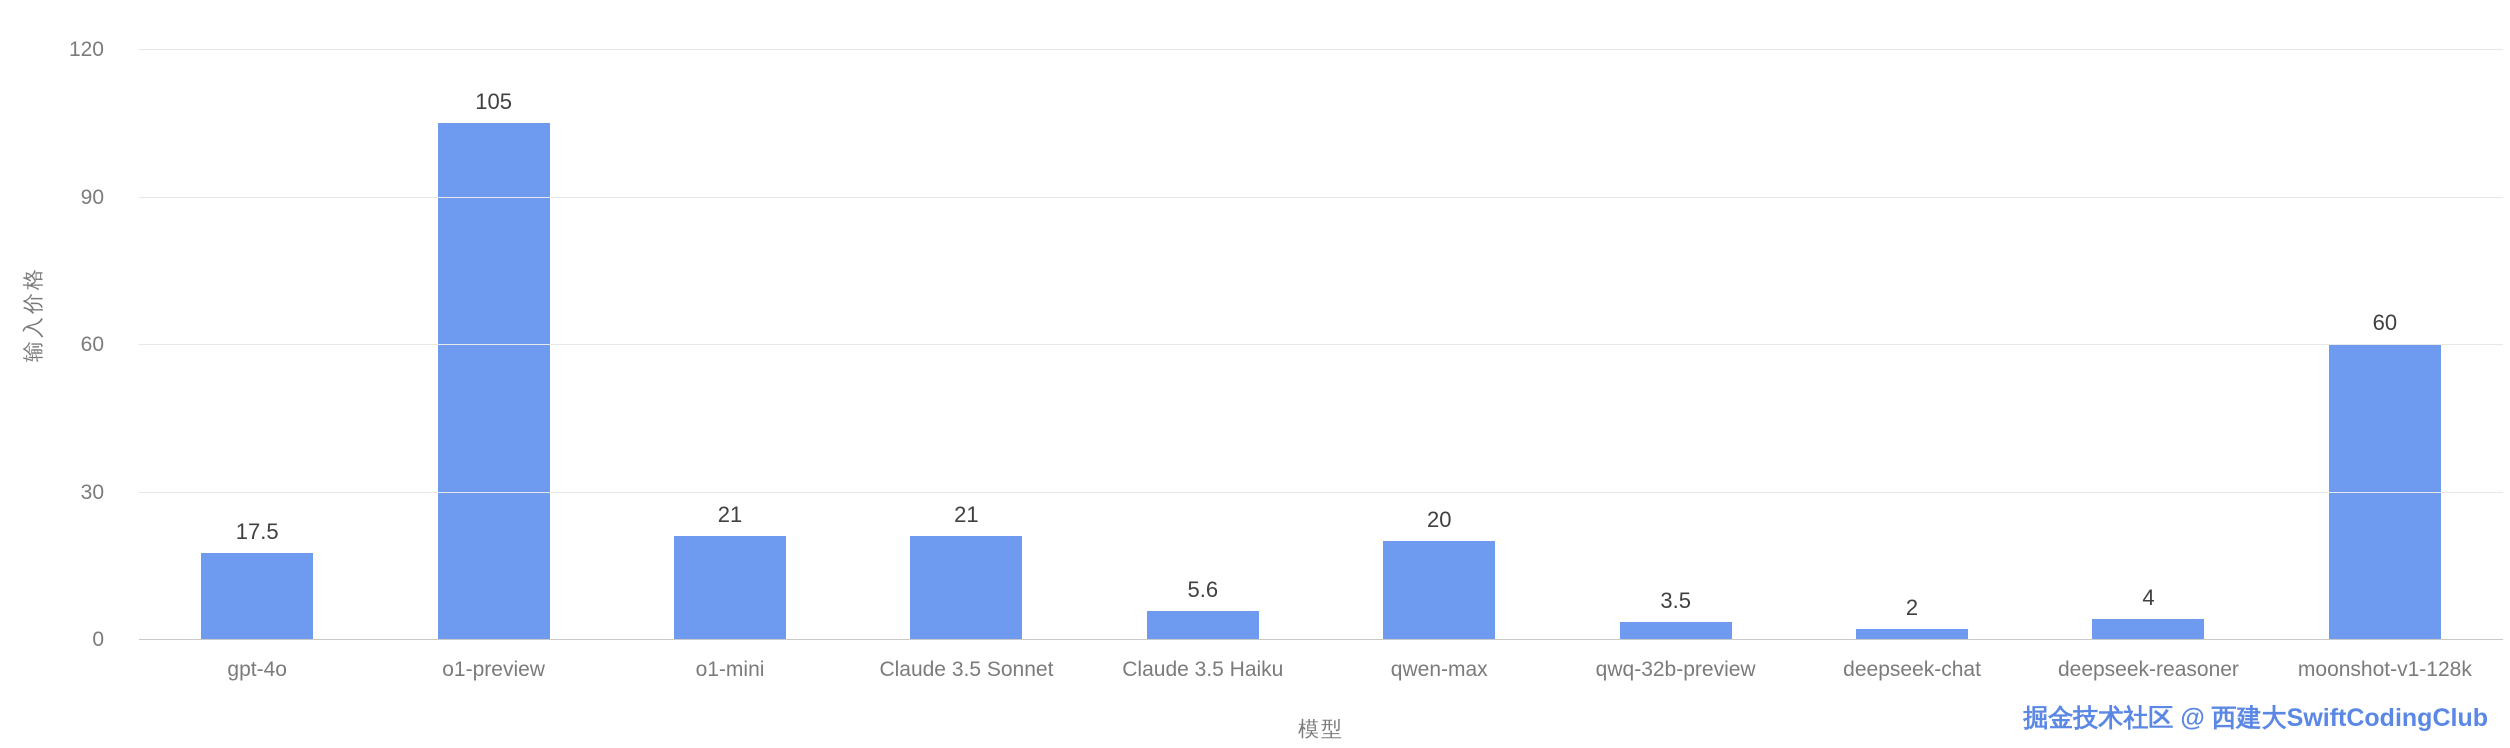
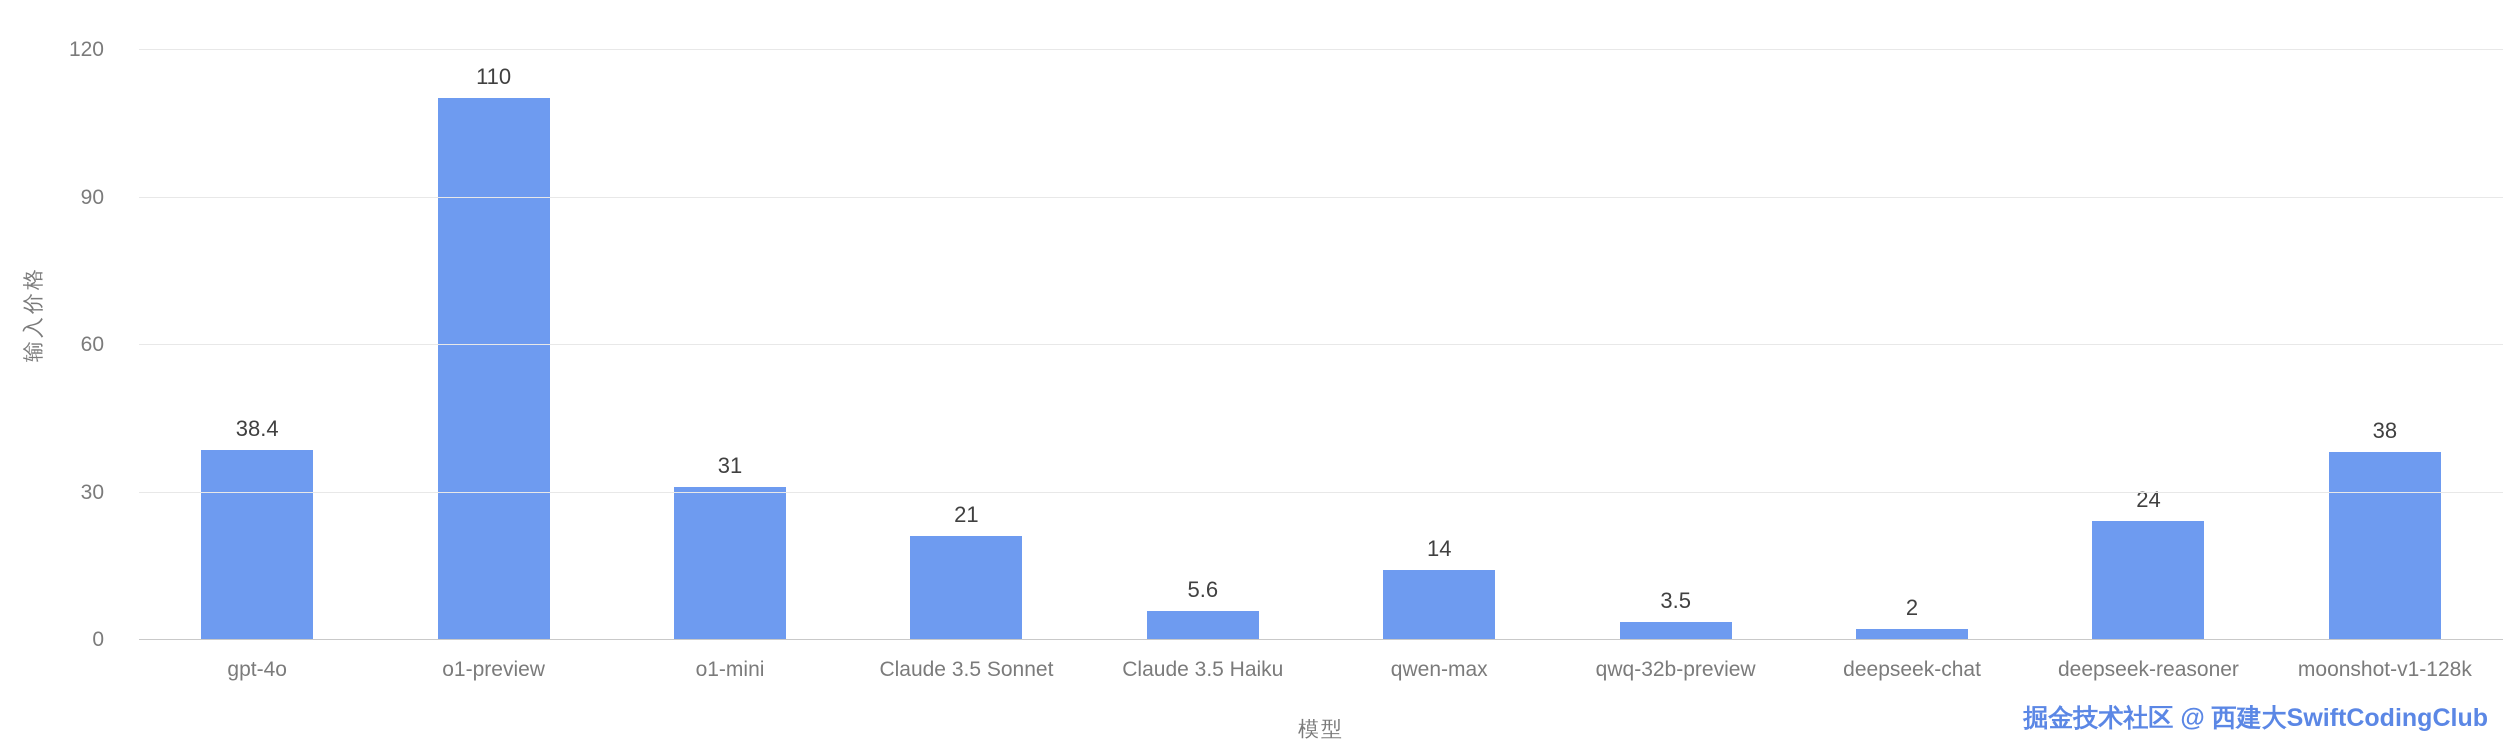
gpt-4o: 17.5 -> 38.4
o1-preview: 105 -> 110
o1-mini: 21 -> 31
qwen-max: 20 -> 14
deepseek-reasoner: 4 -> 24
moonshot-v1-128k: 60 -> 38
